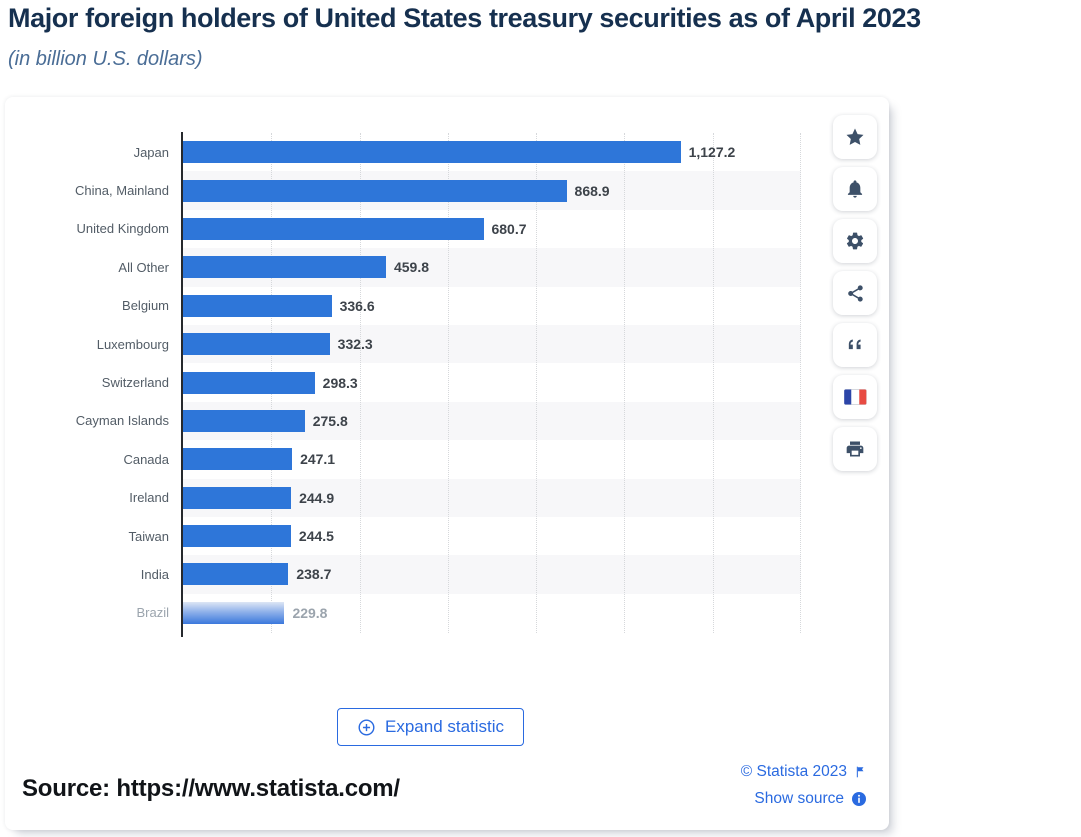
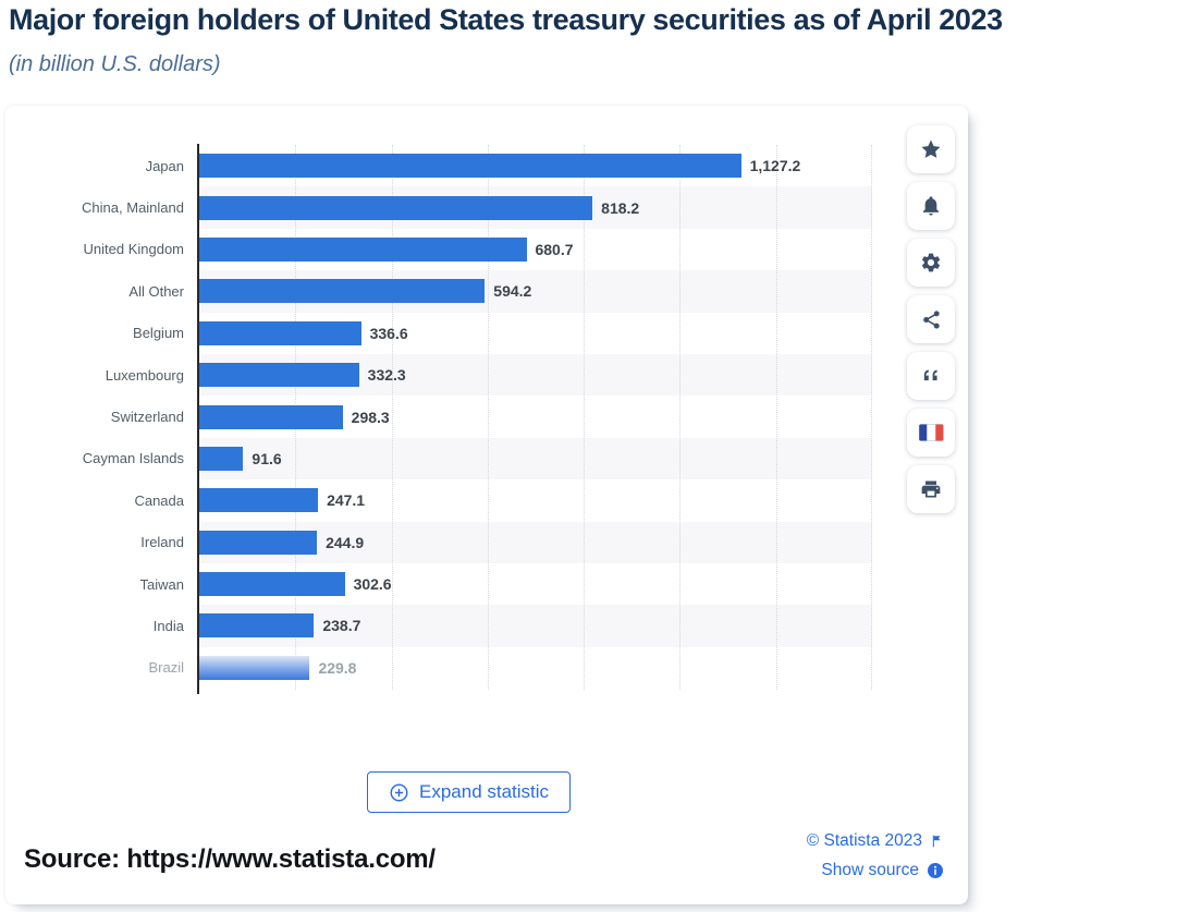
China, Mainland: 868.9 -> 818.2
All Other: 459.8 -> 594.2
Cayman Islands: 275.8 -> 91.6
Taiwan: 244.5 -> 302.6
